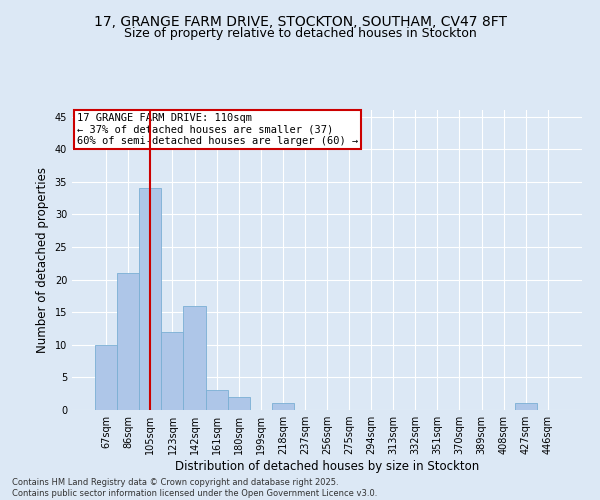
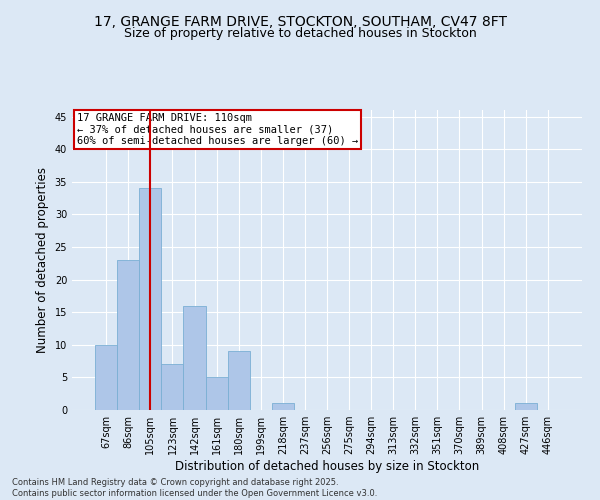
86sqm: 21 -> 23
123sqm: 12 -> 7
161sqm: 3 -> 5
180sqm: 2 -> 9
